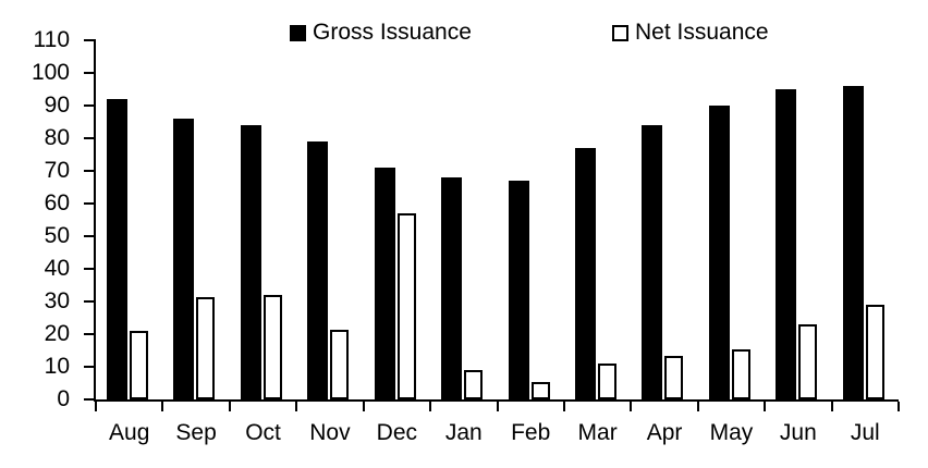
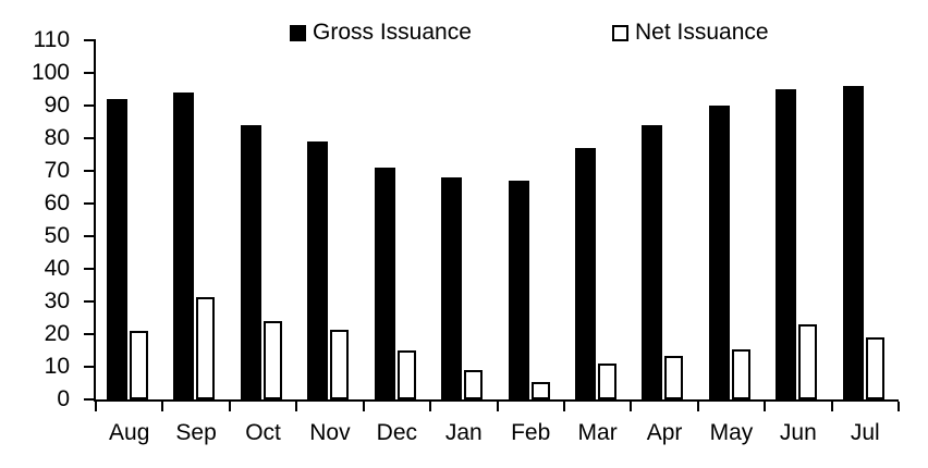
Gross Issuance/Sep: 86 -> 94
Net Issuance/Oct: 32 -> 24
Net Issuance/Dec: 57 -> 15
Net Issuance/Jul: 29 -> 19
